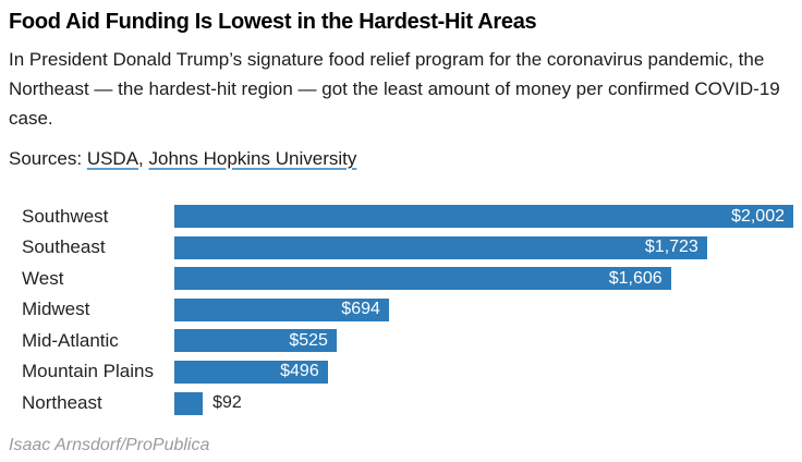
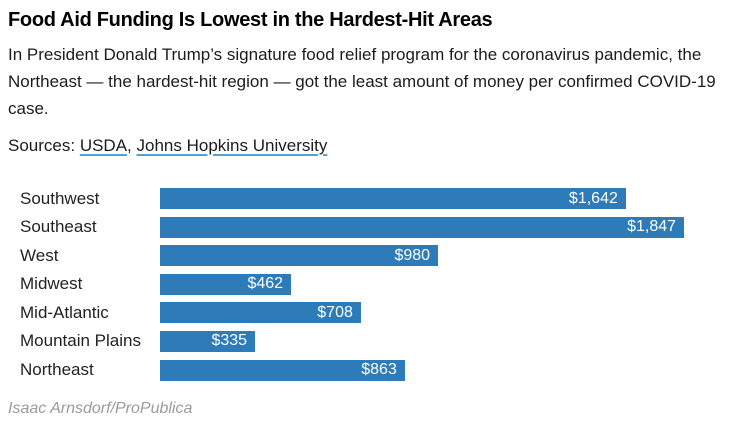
Southwest: $2,002 -> $1,642
Southeast: $1,723 -> $1,847
West: $1,606 -> $980
Midwest: $694 -> $462
Mid-Atlantic: $525 -> $708
Mountain Plains: $496 -> $335
Northeast: $92 -> $863
